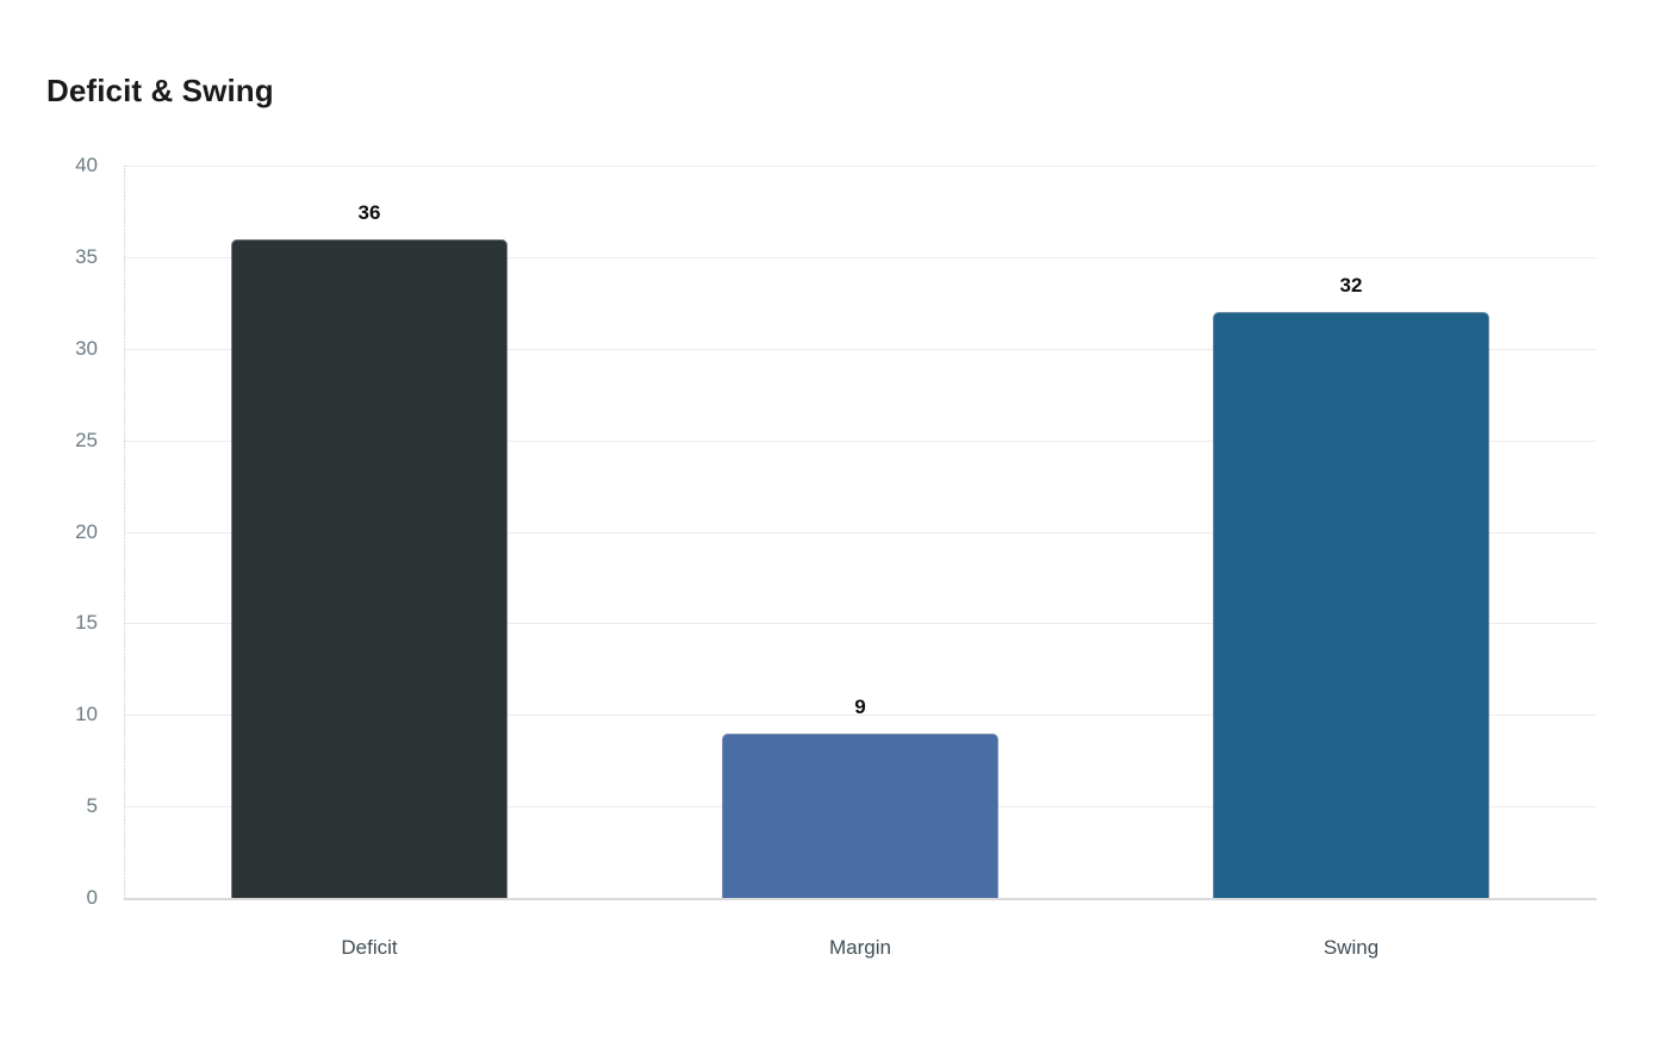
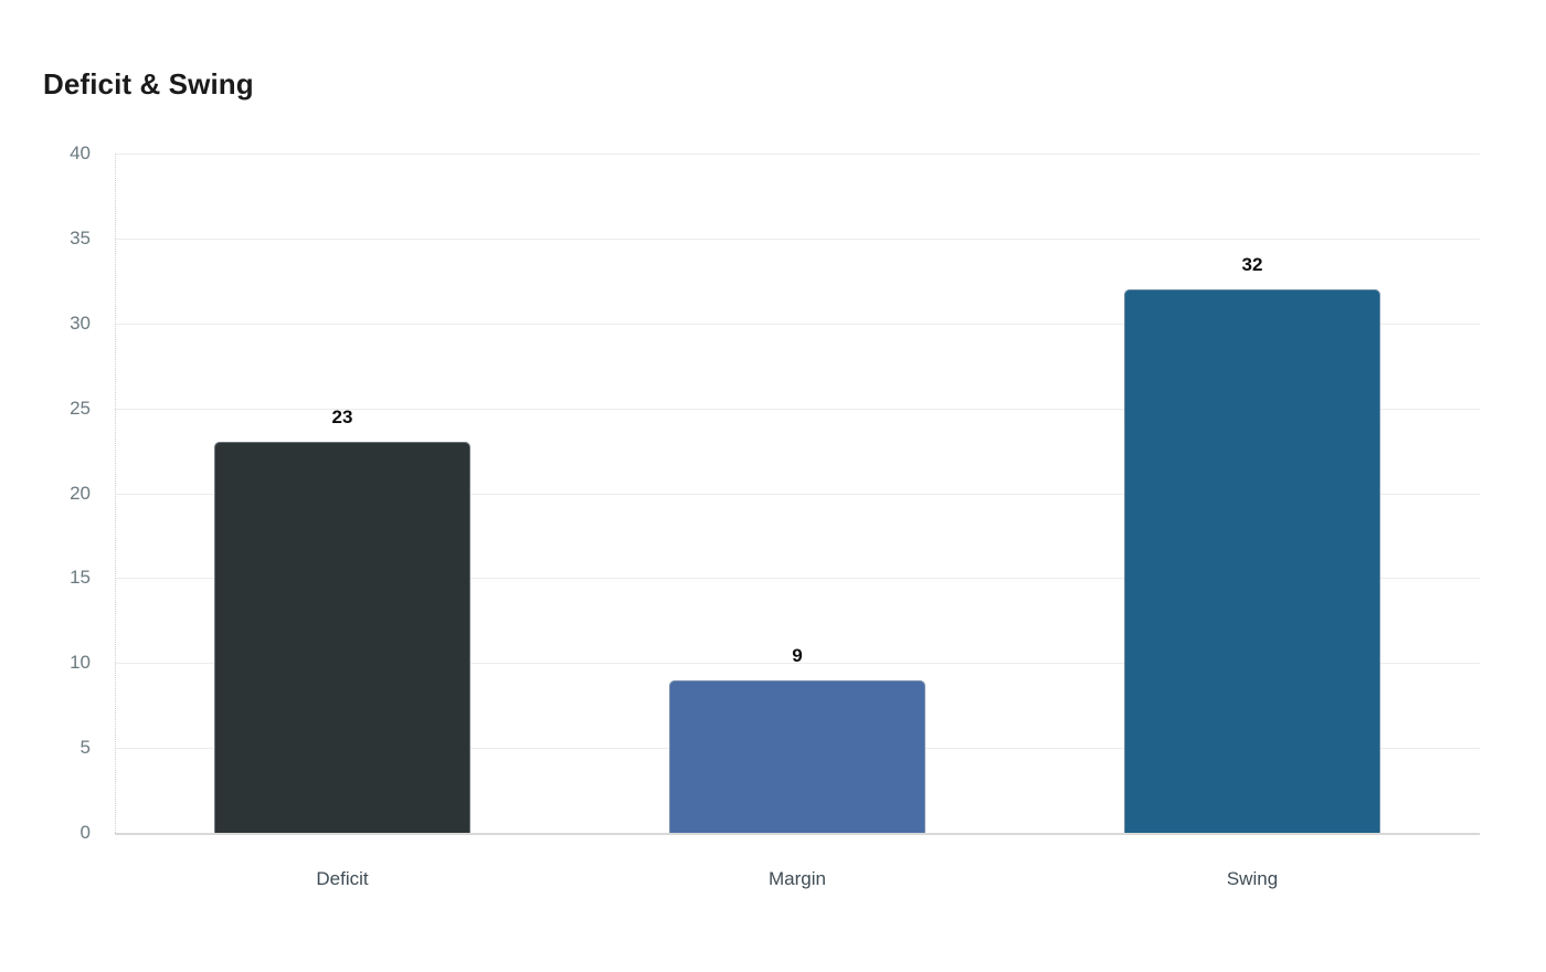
Deficit: 36 -> 23
